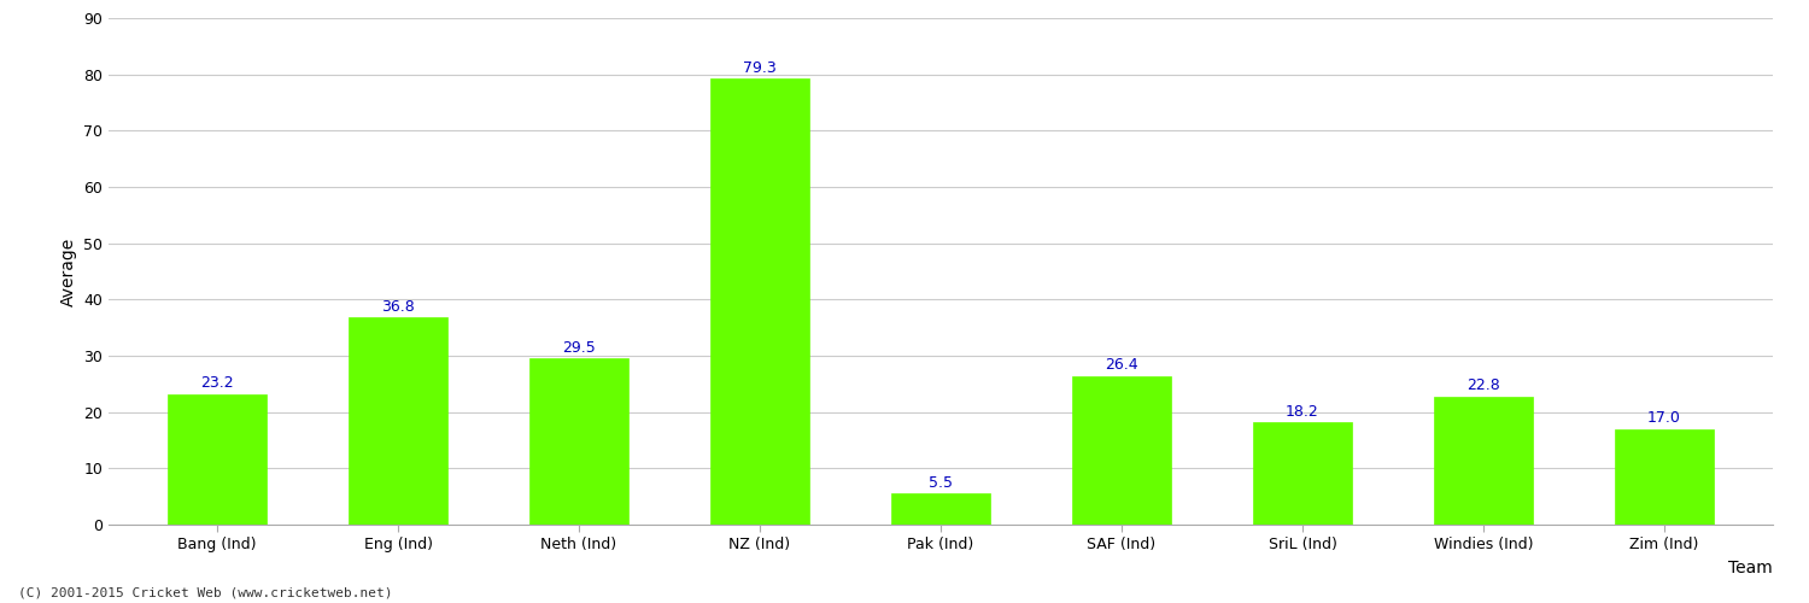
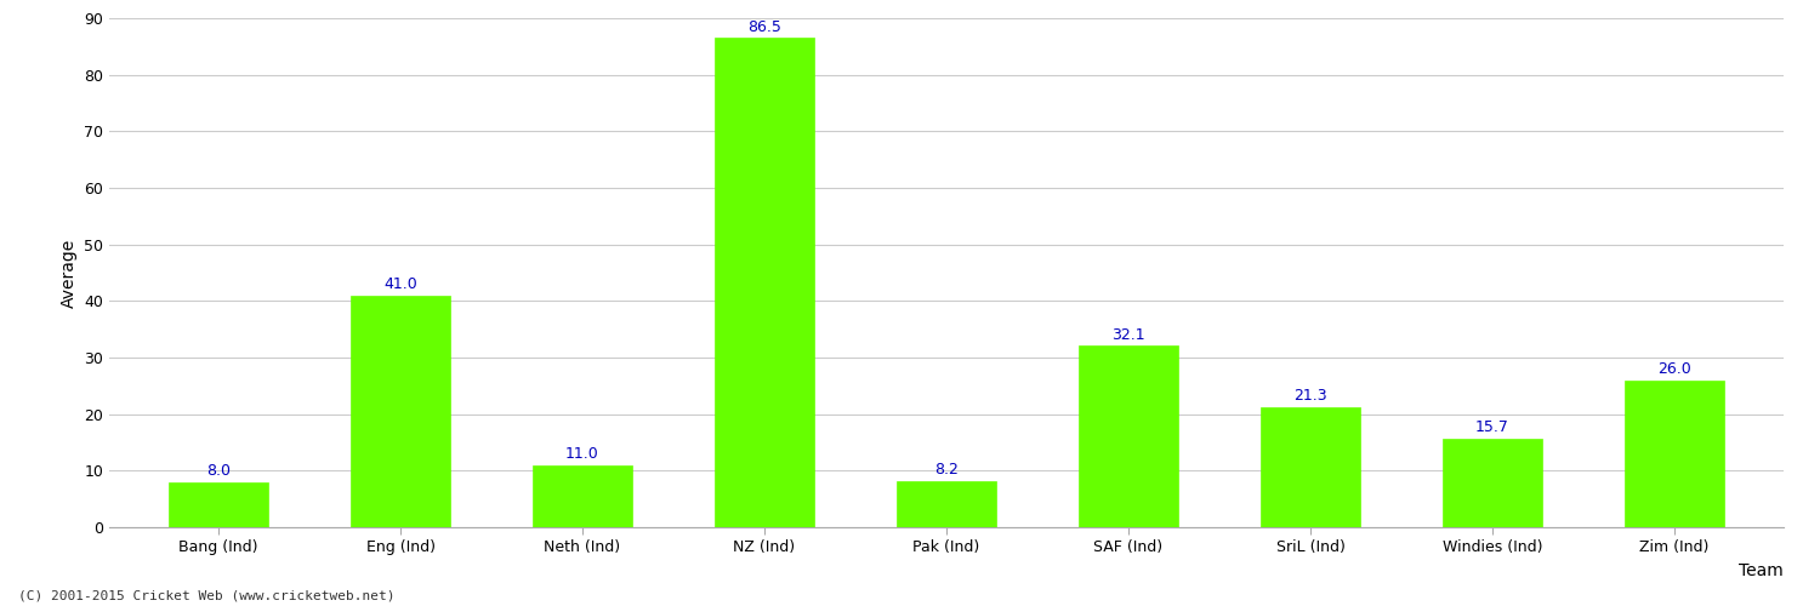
Bang (Ind): 23.2 -> 8.0
Eng (Ind): 36.8 -> 41.0
Neth (Ind): 29.5 -> 11.0
NZ (Ind): 79.3 -> 86.5
Pak (Ind): 5.5 -> 8.2
SAF (Ind): 26.4 -> 32.1
SriL (Ind): 18.2 -> 21.3
Windies (Ind): 22.8 -> 15.7
Zim (Ind): 17.0 -> 26.0
